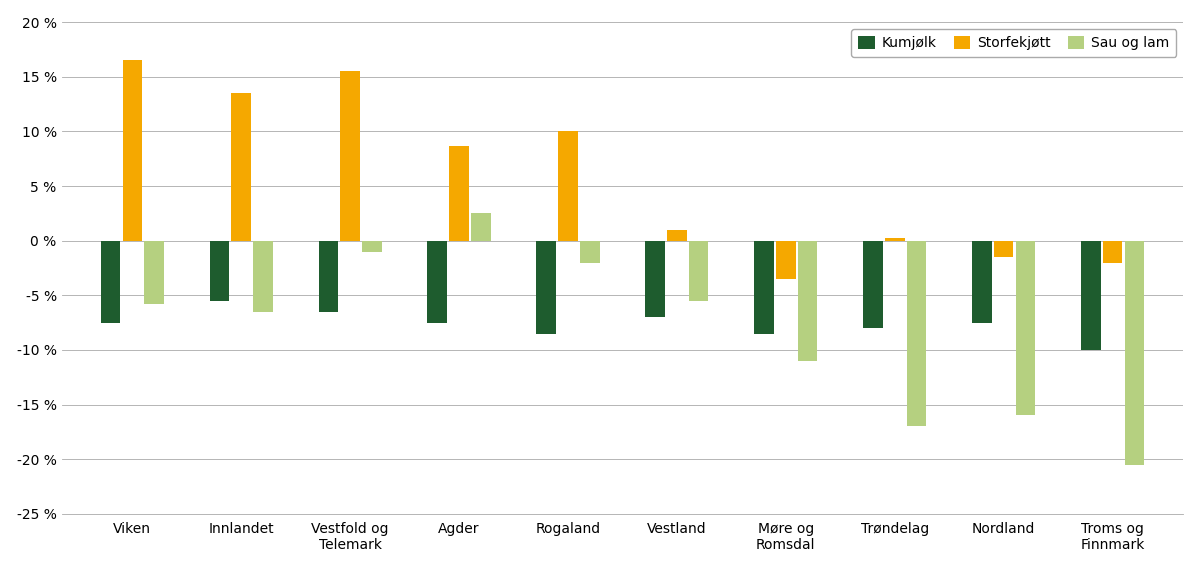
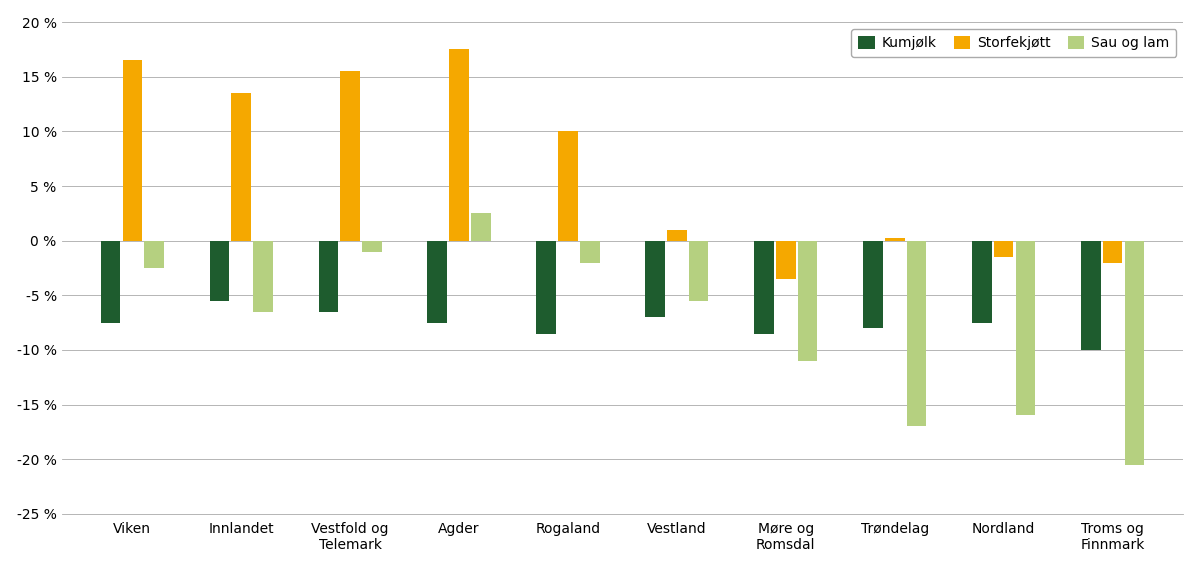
Sau og lam/Viken: -5.8 % -> -2.5 %
Storfekjøtt/Agder: 8.7 % -> 17.5 %
